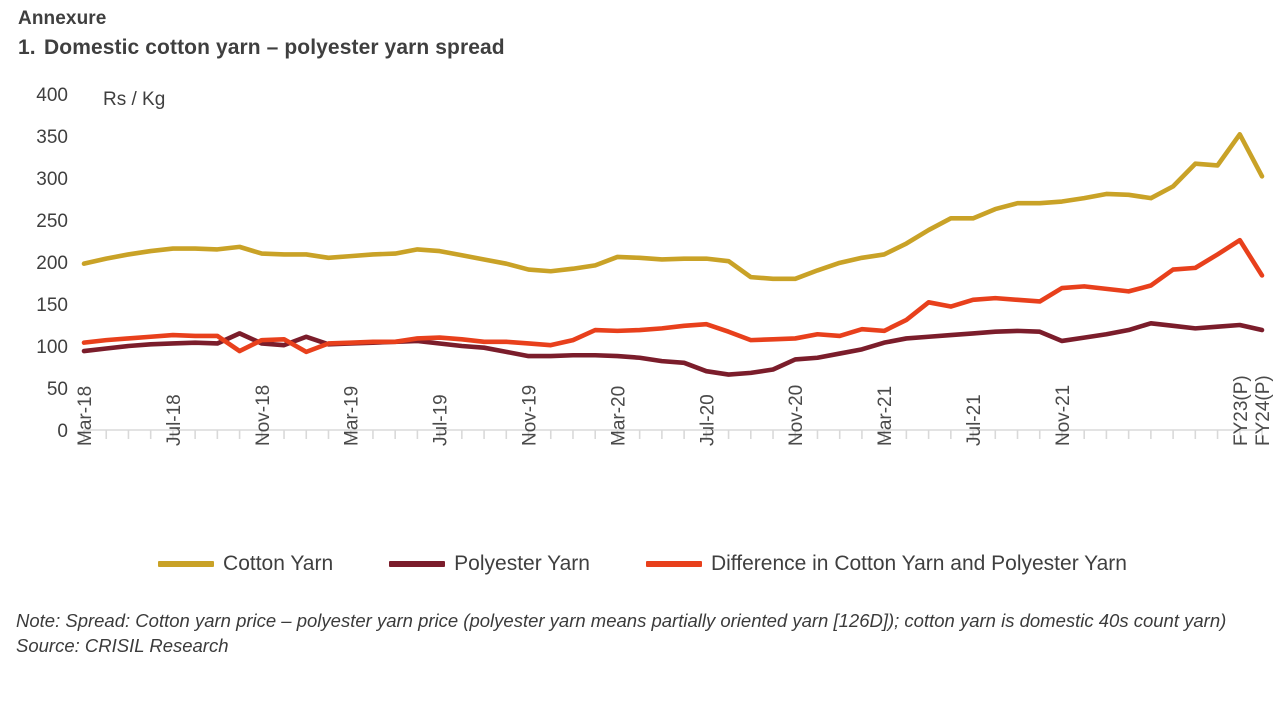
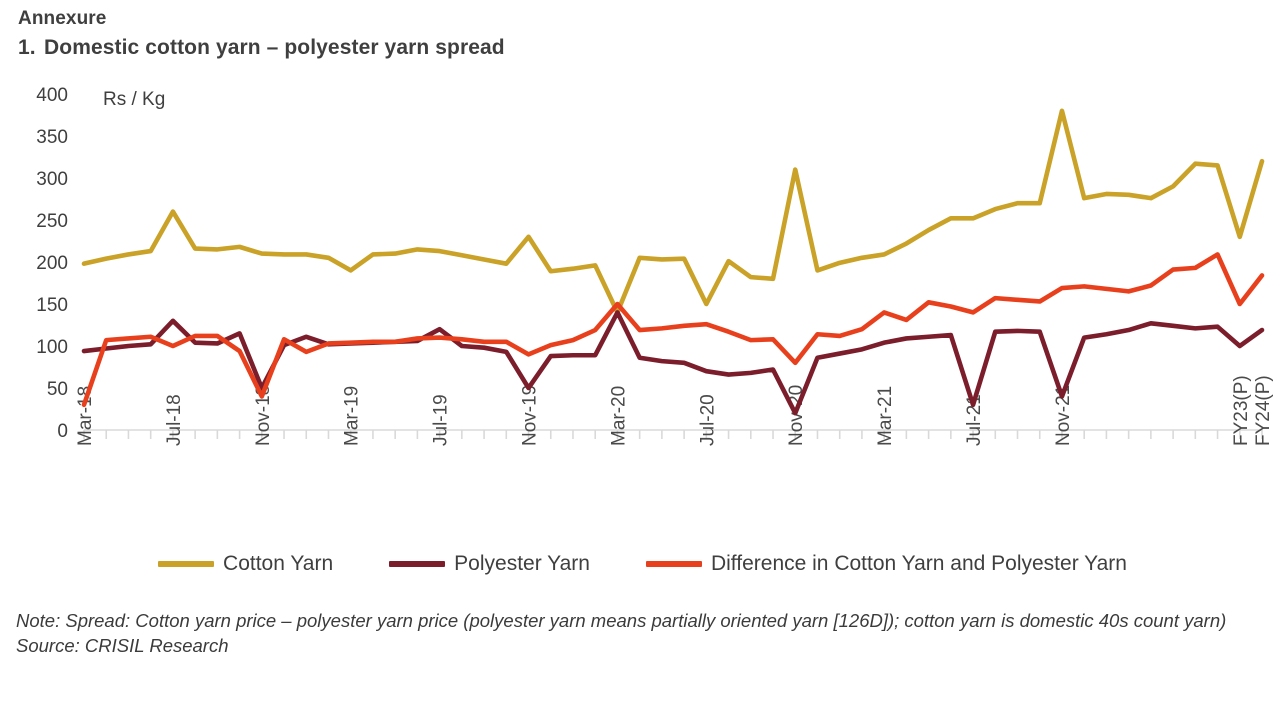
Difference in Cotton Yarn and Polyester Yarn/Mar-18: 100 -> 30
Cotton Yarn/Jul-18: 220 -> 260
Polyester Yarn/Jul-18: 100 -> 130
Difference in Cotton Yarn and Polyester Yarn/Jul-18: 110 -> 100
Polyester Yarn/Nov-18: 100 -> 50
Difference in Cotton Yarn and Polyester Yarn/Nov-18: 110 -> 40
Cotton Yarn/Mar-19: 210 -> 190
Polyester Yarn/Jul-19: 100 -> 120
Cotton Yarn/Nov-19: 190 -> 230
Polyester Yarn/Nov-19: 90 -> 50
Difference in Cotton Yarn and Polyester Yarn/Nov-19: 100 -> 90
Cotton Yarn/Mar-20: 210 -> 140
Polyester Yarn/Mar-20: 90 -> 140
Difference in Cotton Yarn and Polyester Yarn/Mar-20: 120 -> 150
Cotton Yarn/Jul-20: 200 -> 150
Cotton Yarn/Nov-20: 180 -> 310
Polyester Yarn/Nov-20: 80 -> 20
Difference in Cotton Yarn and Polyester Yarn/Nov-20: 110 -> 80
Difference in Cotton Yarn and Polyester Yarn/Mar-21: 120 -> 140
Polyester Yarn/Jul-21: 120 -> 30
Difference in Cotton Yarn and Polyester Yarn/Jul-21: 160 -> 140
Cotton Yarn/Nov-21: 270 -> 380
Polyester Yarn/Nov-21: 110 -> 40
Cotton Yarn/FY23(P): 350 -> 230
Polyester Yarn/FY23(P): 120 -> 100
Difference in Cotton Yarn and Polyester Yarn/FY23(P): 230 -> 150
Cotton Yarn/FY24(P): 300 -> 320
